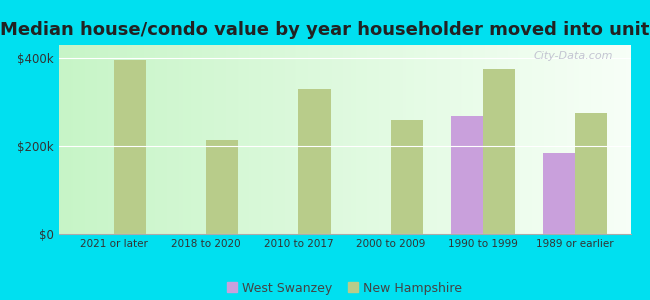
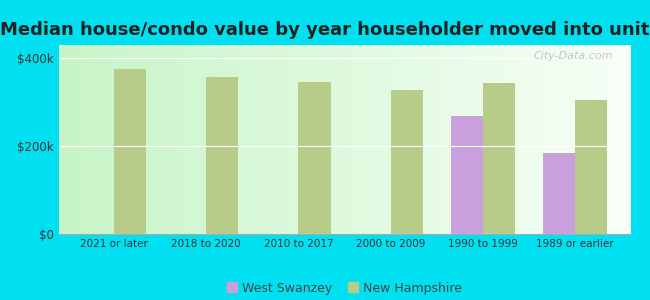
New Hampshire/2021 or later: $395k -> $375k
New Hampshire/2018 to 2020: $215k -> $358k
New Hampshire/2010 to 2017: $330k -> $345k
New Hampshire/2000 to 2009: $260k -> $328k
New Hampshire/1990 to 1999: $375k -> $344k
New Hampshire/1989 or earlier: $275k -> $305k
